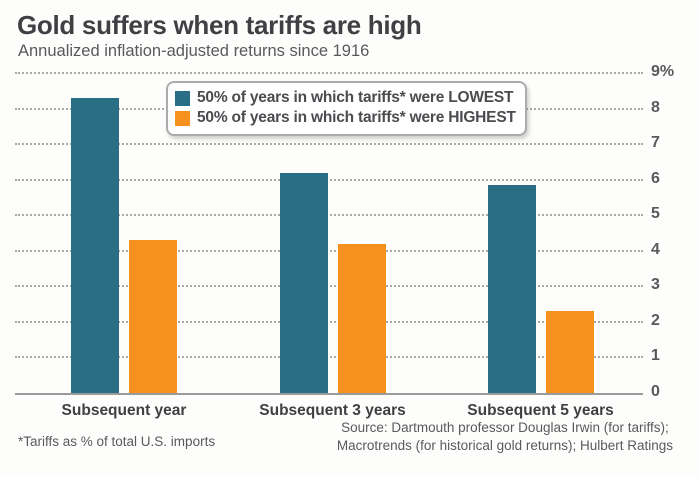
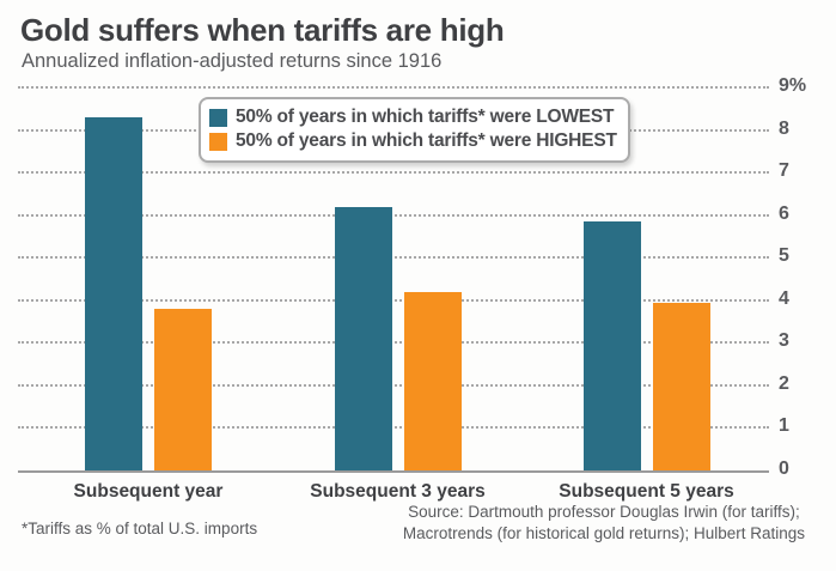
50% of years in which tariffs* were HIGHEST/Subsequent year: 4.3% -> 3.8%
50% of years in which tariffs* were HIGHEST/Subsequent 5 years: 2.3% -> 4.0%
